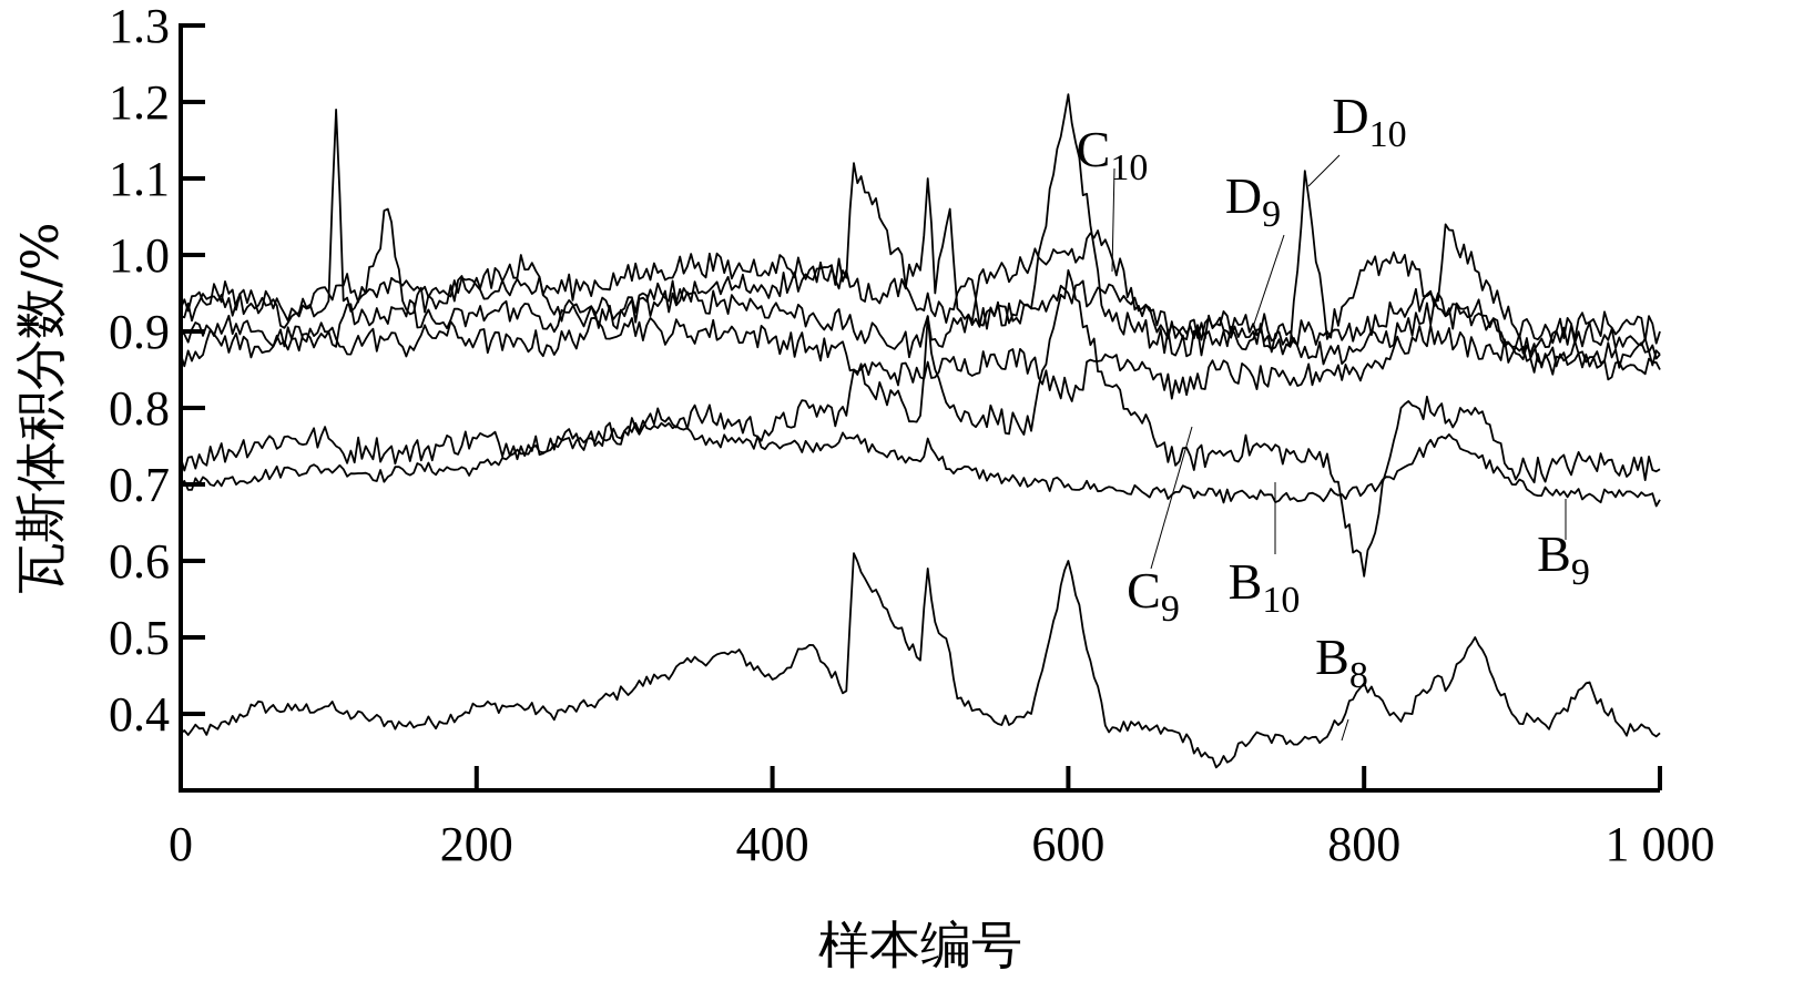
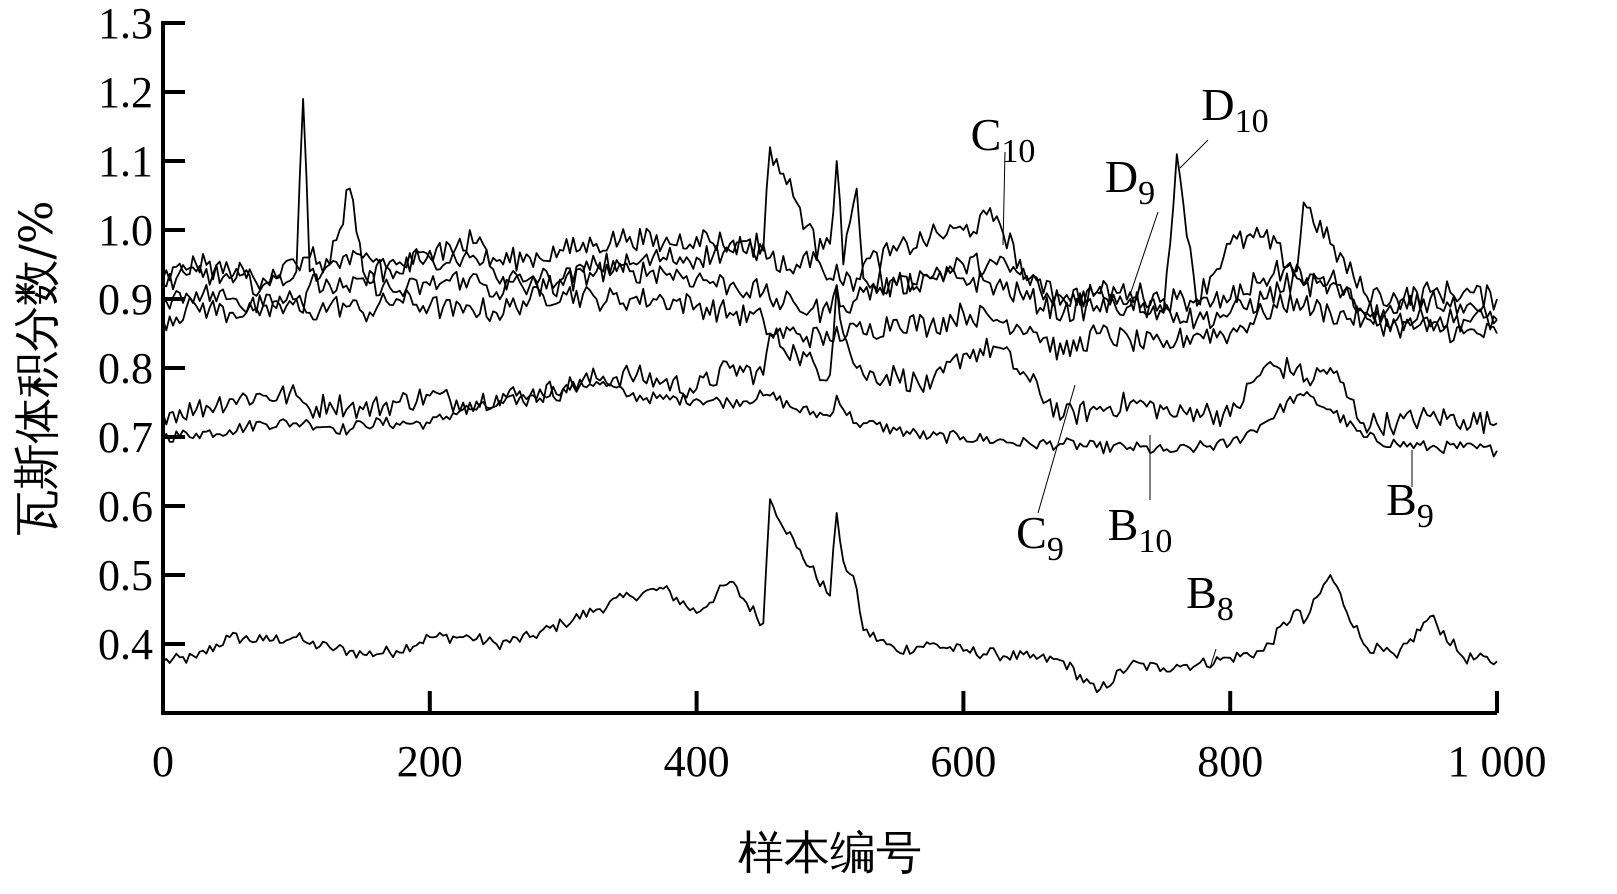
B8/600: 0.60 -> 0.39
B10/600: 0.98 -> 0.82
C9/600: 0.82 -> 0.88
D10/600: 1.21 -> 0.93
B8/800: 0.44 -> 0.38
B10/800: 0.58 -> 0.73
